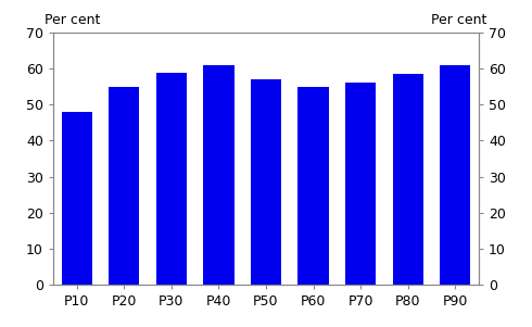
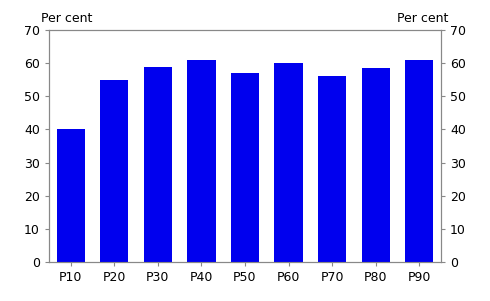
P10: 48.0 -> 40.0
P60: 55.0 -> 60.0
